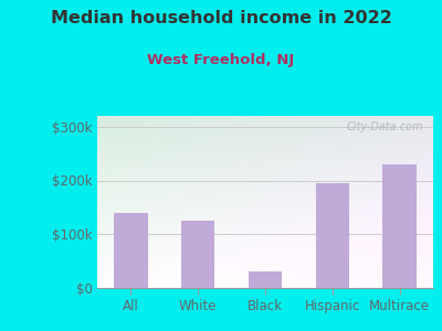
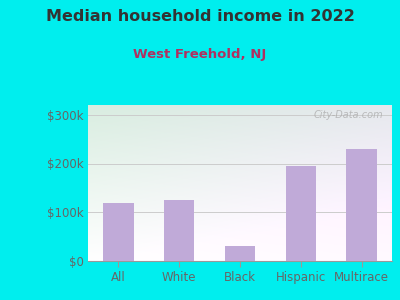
All: $140k -> $120k
